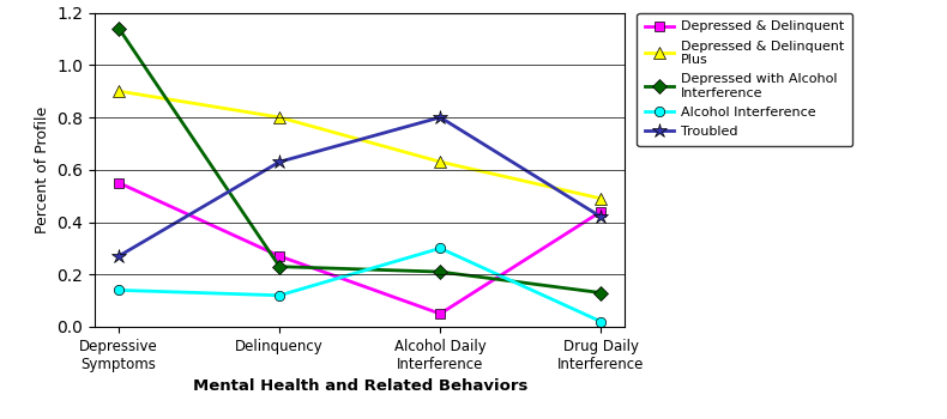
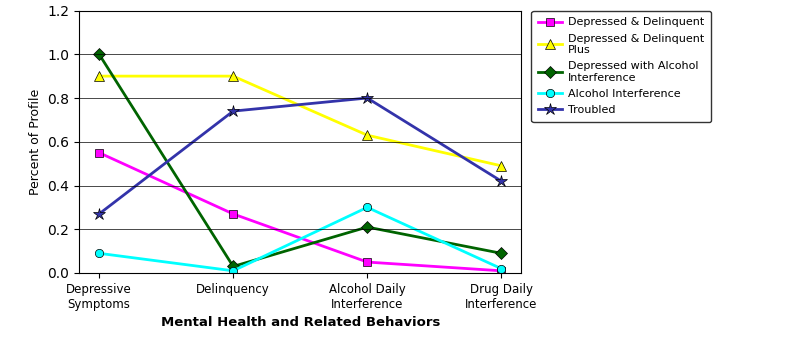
Depressed with Alcohol Interference/Depressive Symptoms: 1.14 -> 1.00
Alcohol Interference/Depressive Symptoms: 0.14 -> 0.09
Depressed & Delinquent Plus/Delinquency: 0.80 -> 0.90
Depressed with Alcohol Interference/Delinquency: 0.23 -> 0.03
Alcohol Interference/Delinquency: 0.12 -> 0.01
Troubled/Delinquency: 0.63 -> 0.74
Depressed & Delinquent/Drug Daily Interference: 0.44 -> 0.01
Depressed with Alcohol Interference/Drug Daily Interference: 0.13 -> 0.09
